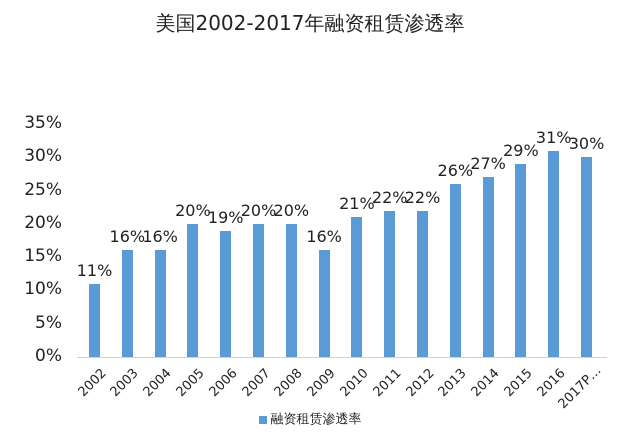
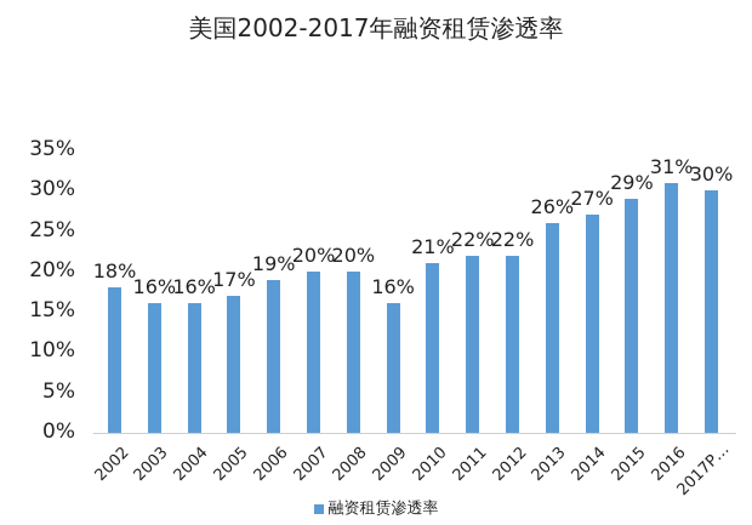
2002: 11% -> 18%
2005: 20% -> 17%
